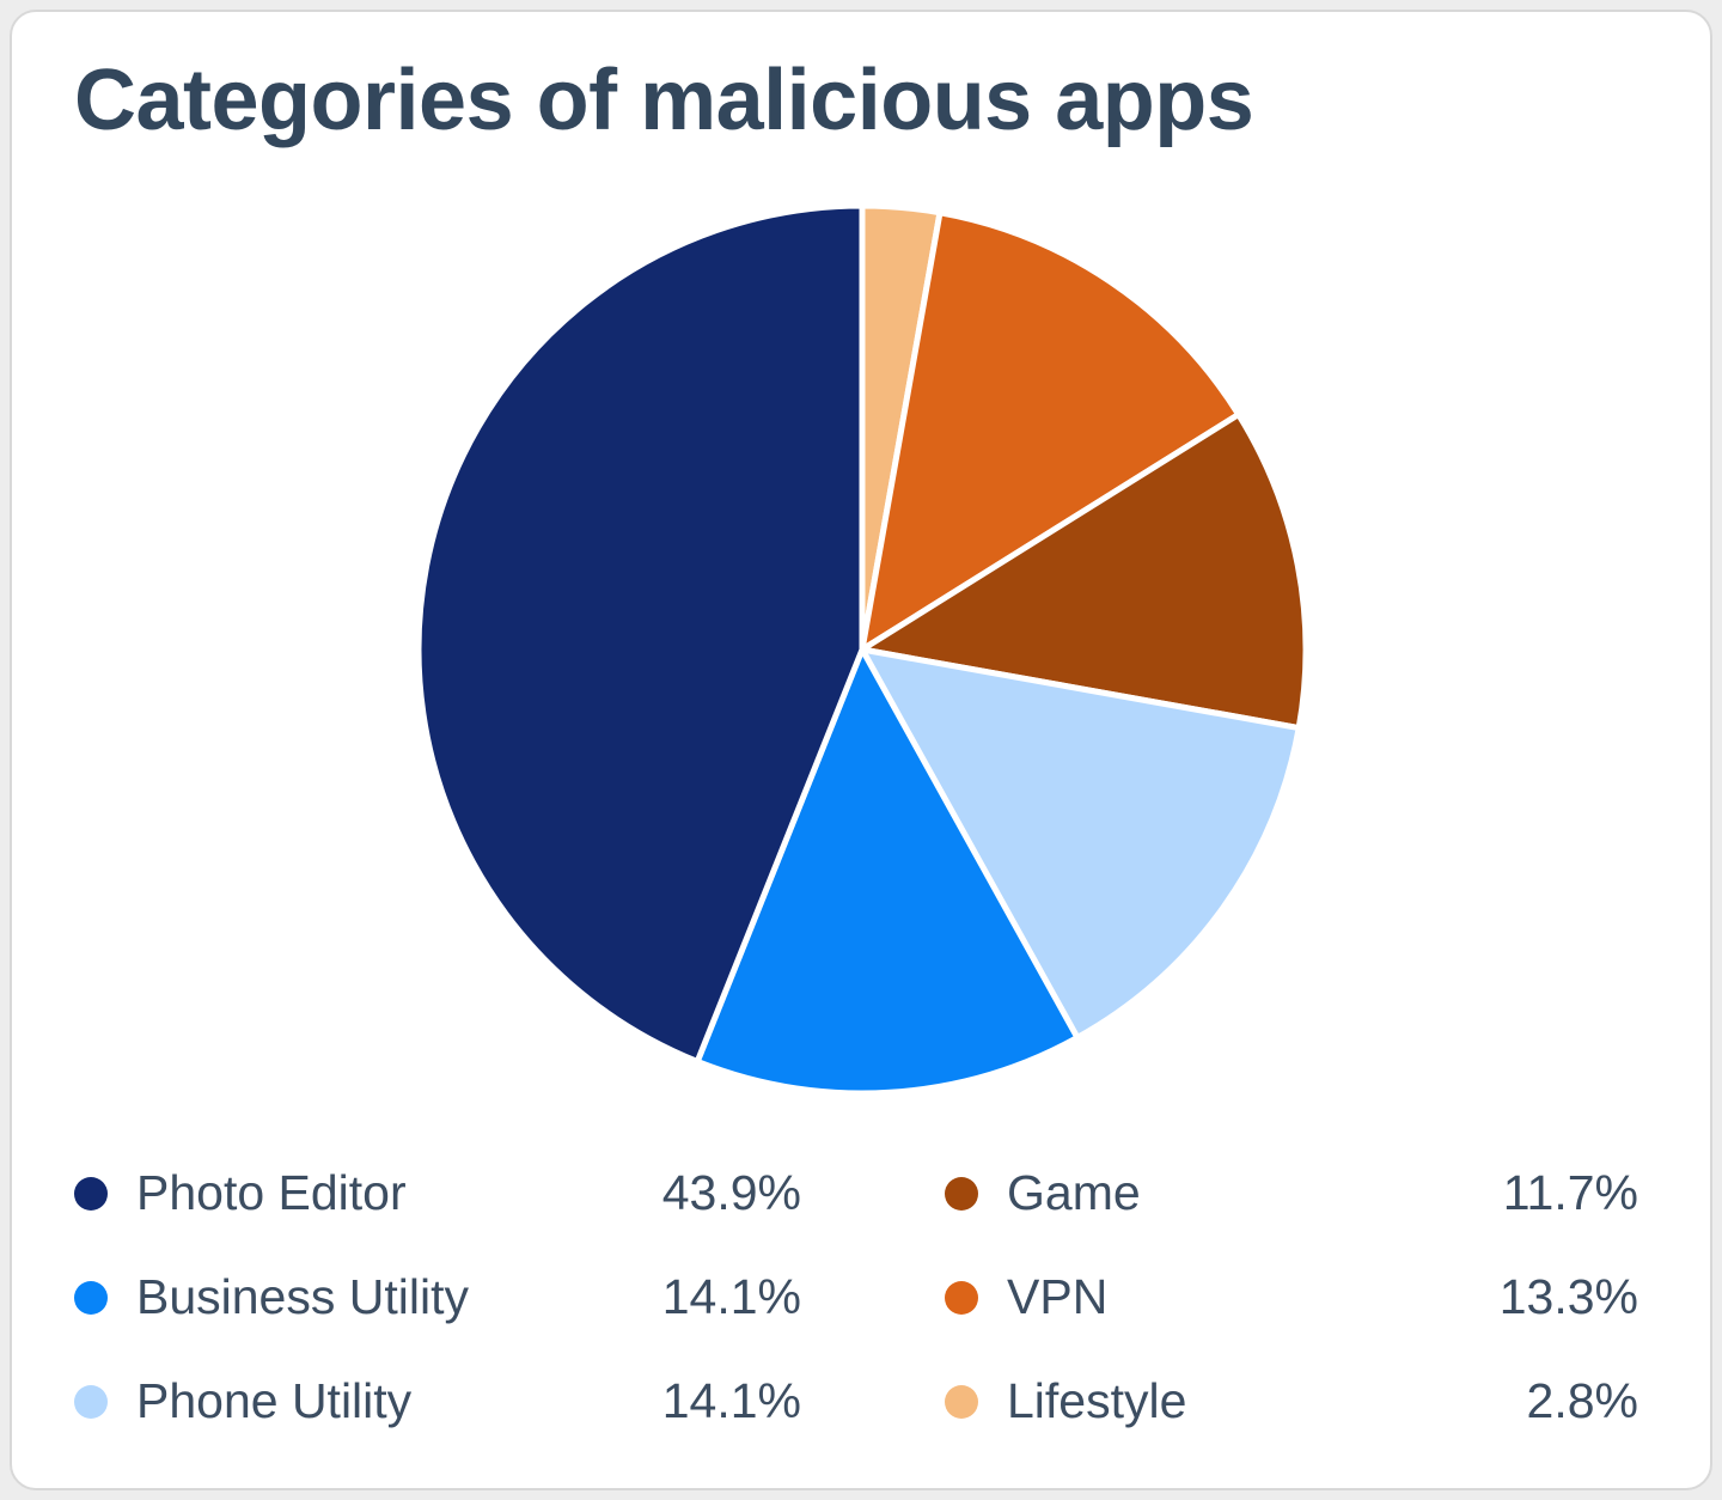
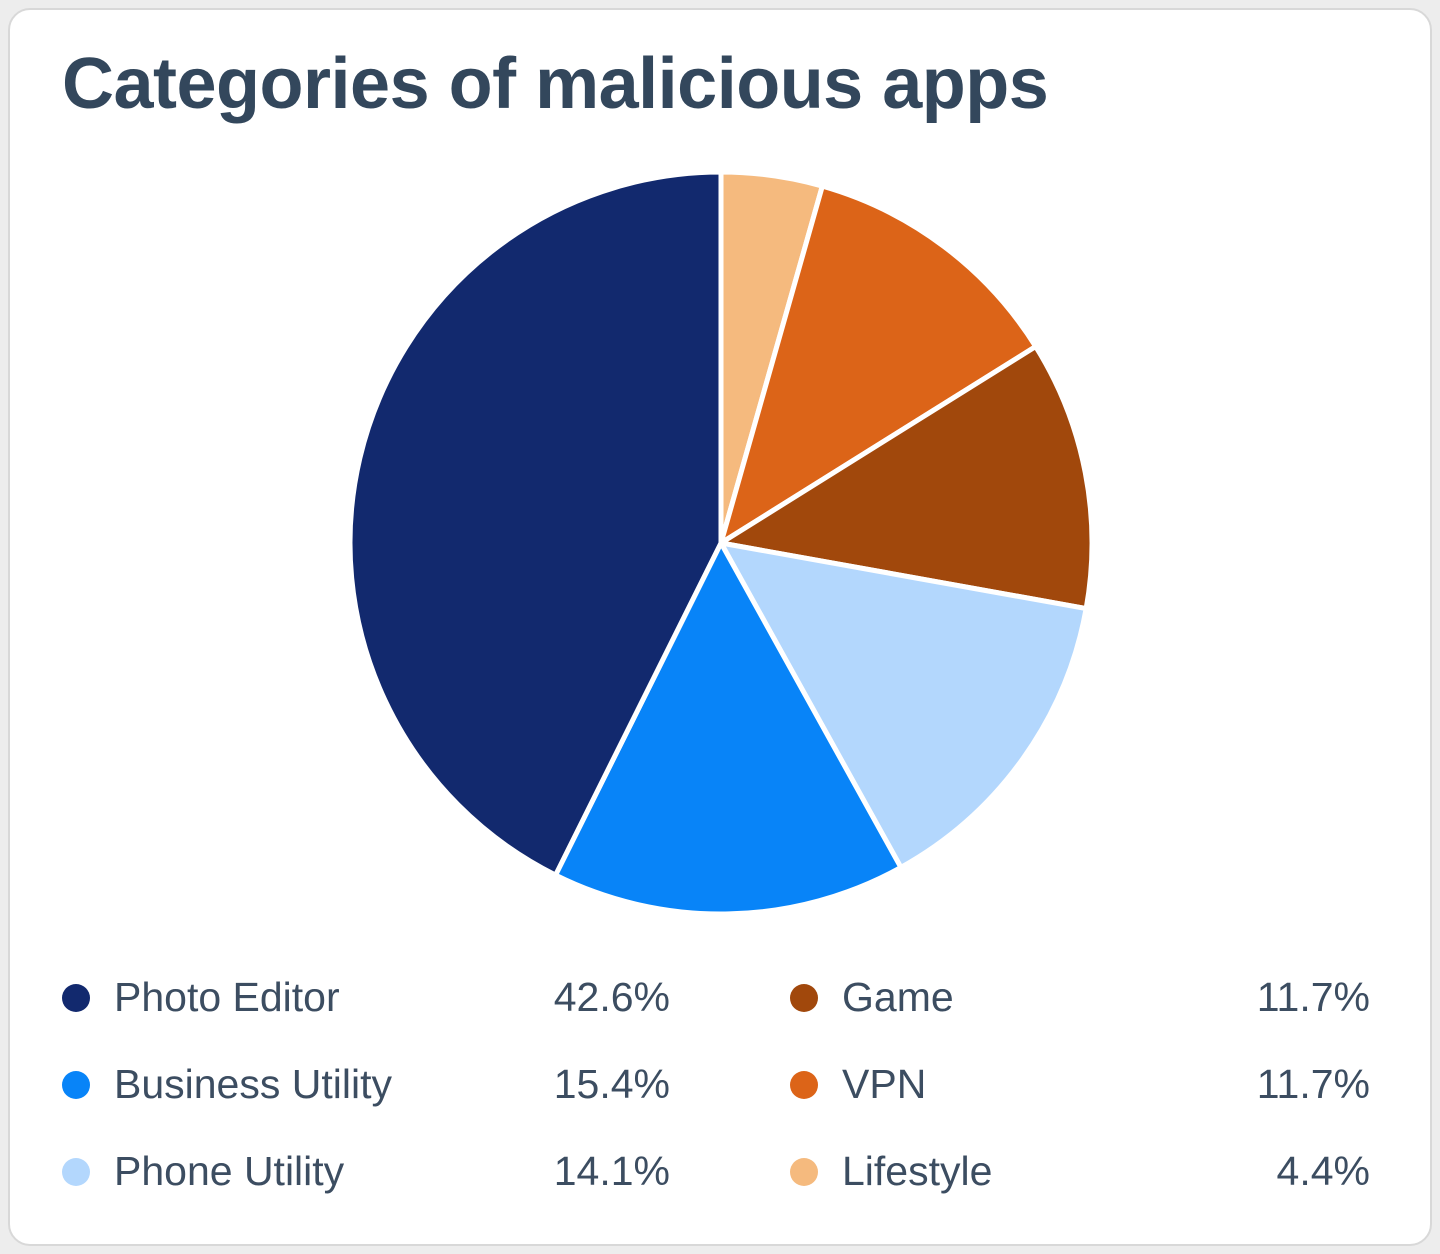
Photo Editor: 43.9% -> 42.6%
Business Utility: 14.1% -> 15.4%
VPN: 13.3% -> 11.7%
Lifestyle: 2.8% -> 4.4%
